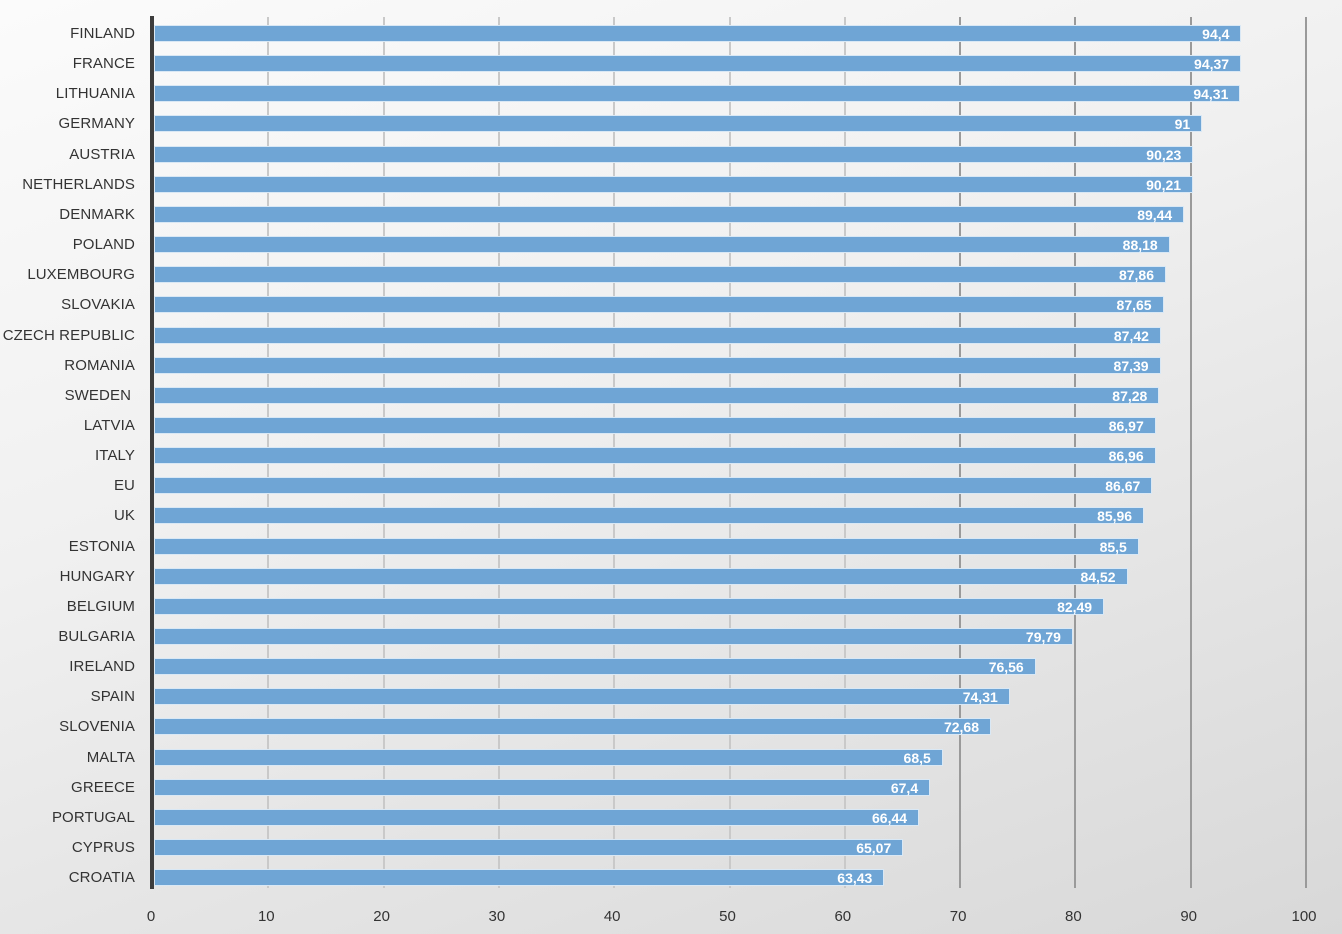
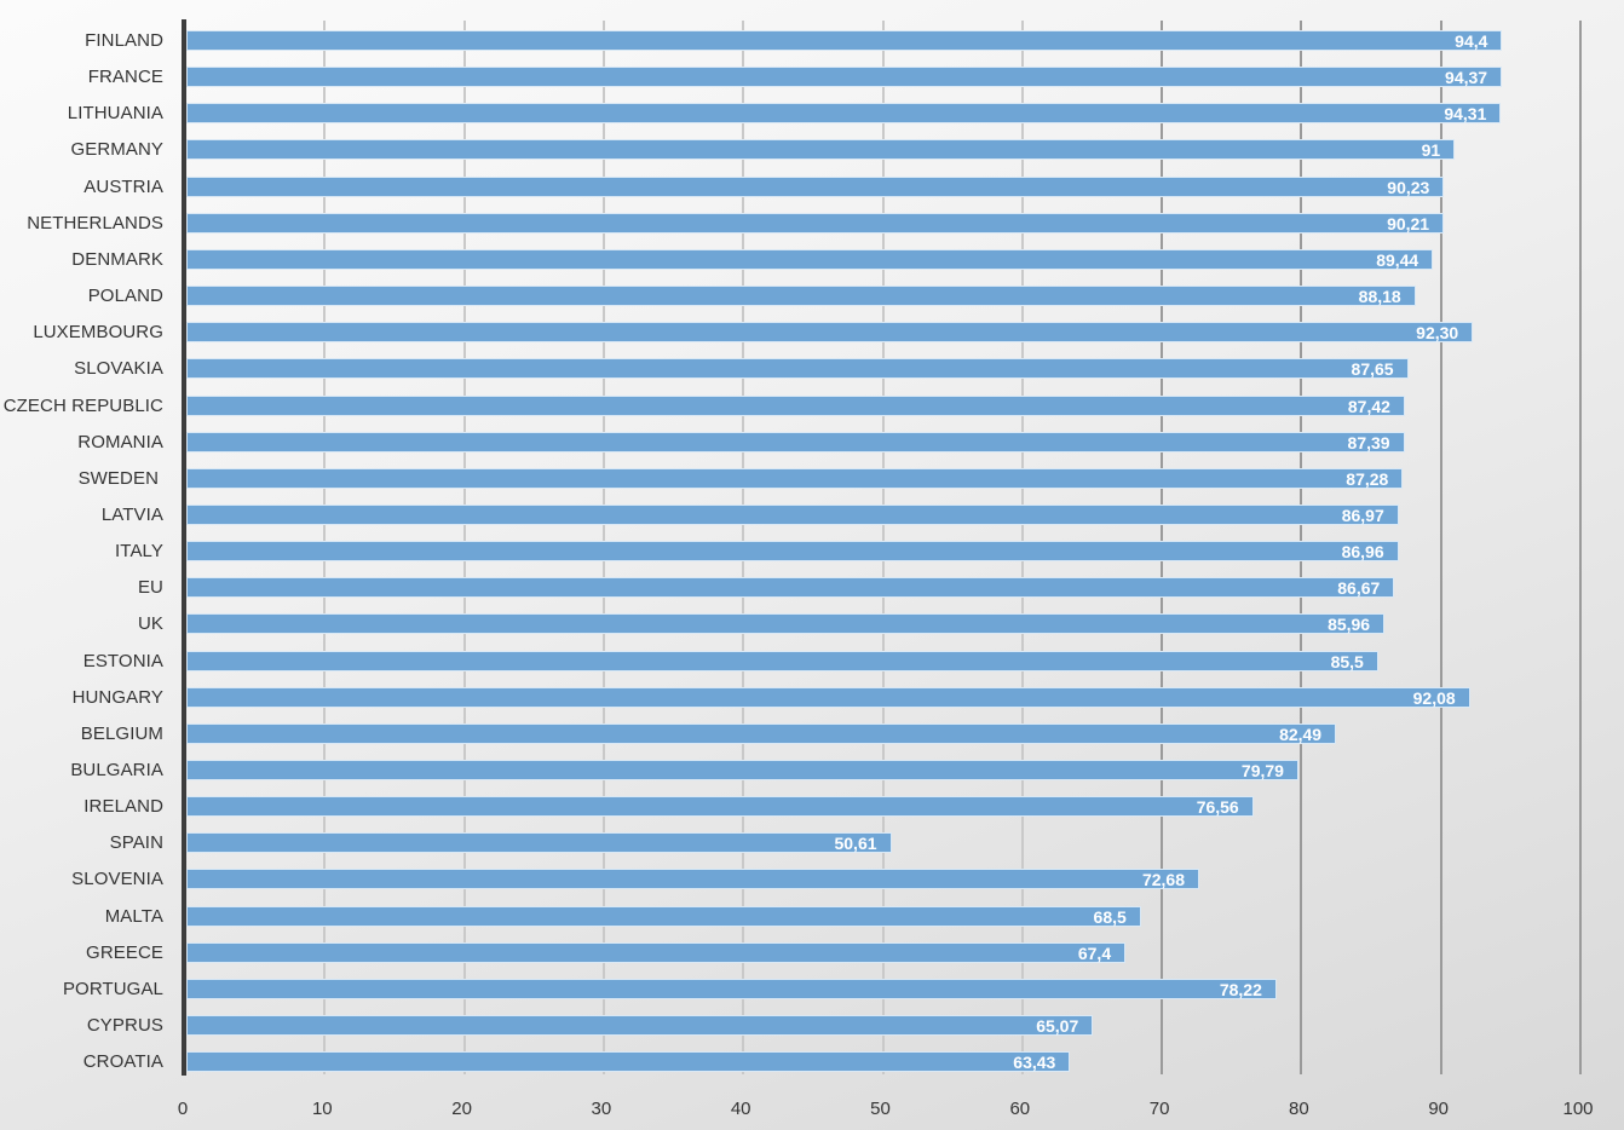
LUXEMBOURG: 87,86 -> 92,30
HUNGARY: 84,52 -> 92,08
SPAIN: 74,31 -> 50,61
PORTUGAL: 66,44 -> 78,22
